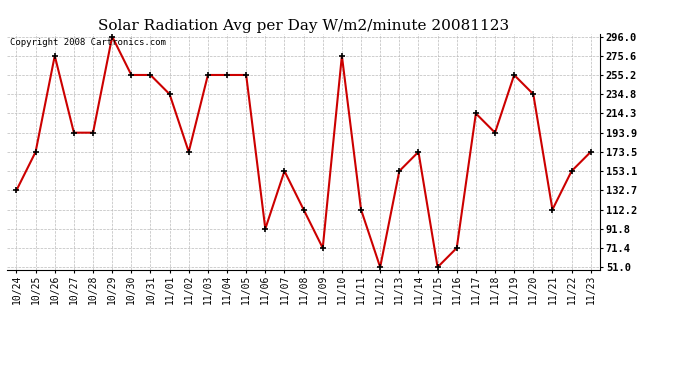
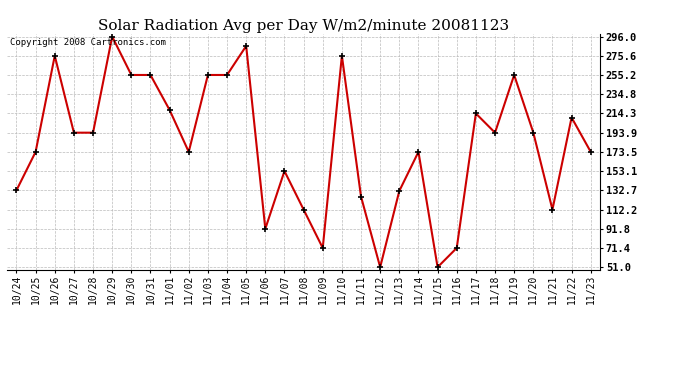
11/01: 235 -> 218
11/05: 255 -> 286
11/11: 112 -> 126
11/13: 153 -> 132
11/20: 235 -> 194
11/22: 153 -> 210
